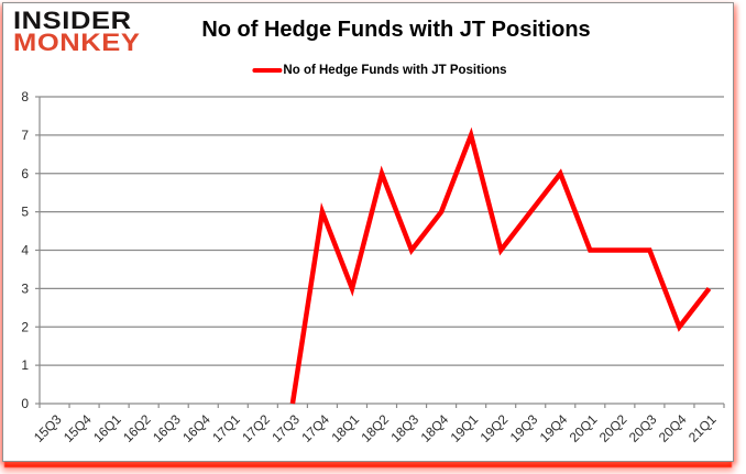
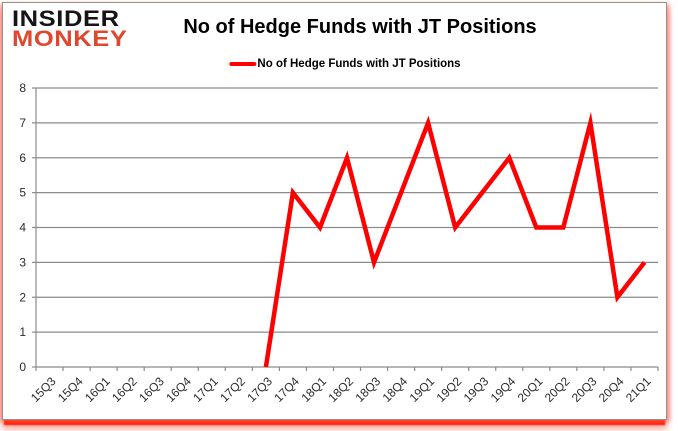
18Q1: 3 -> 4
18Q3: 4 -> 3
20Q3: 4 -> 7
